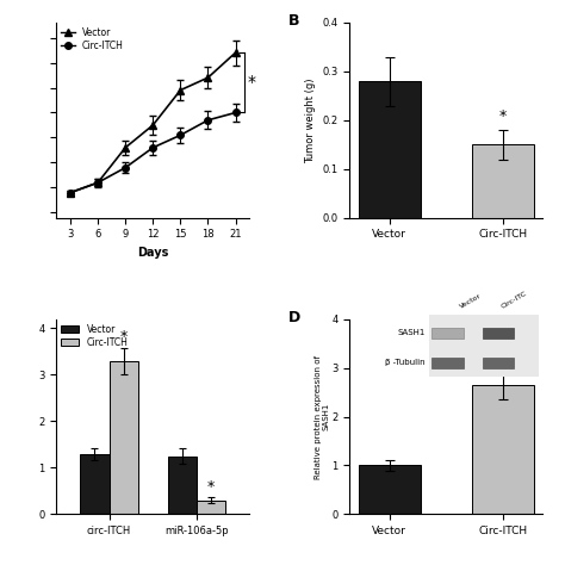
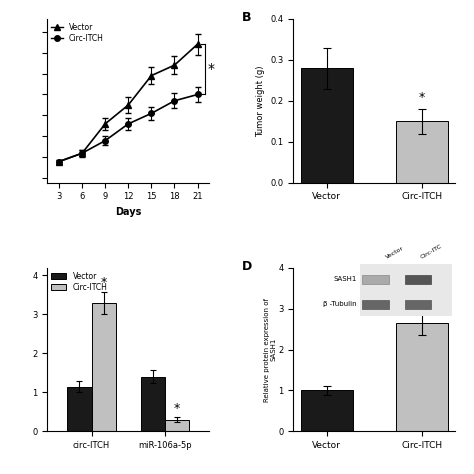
Vector/circ-ITCH: 1.30 -> 1.15
Vector/miR-106a-5p: 1.25 -> 1.40
